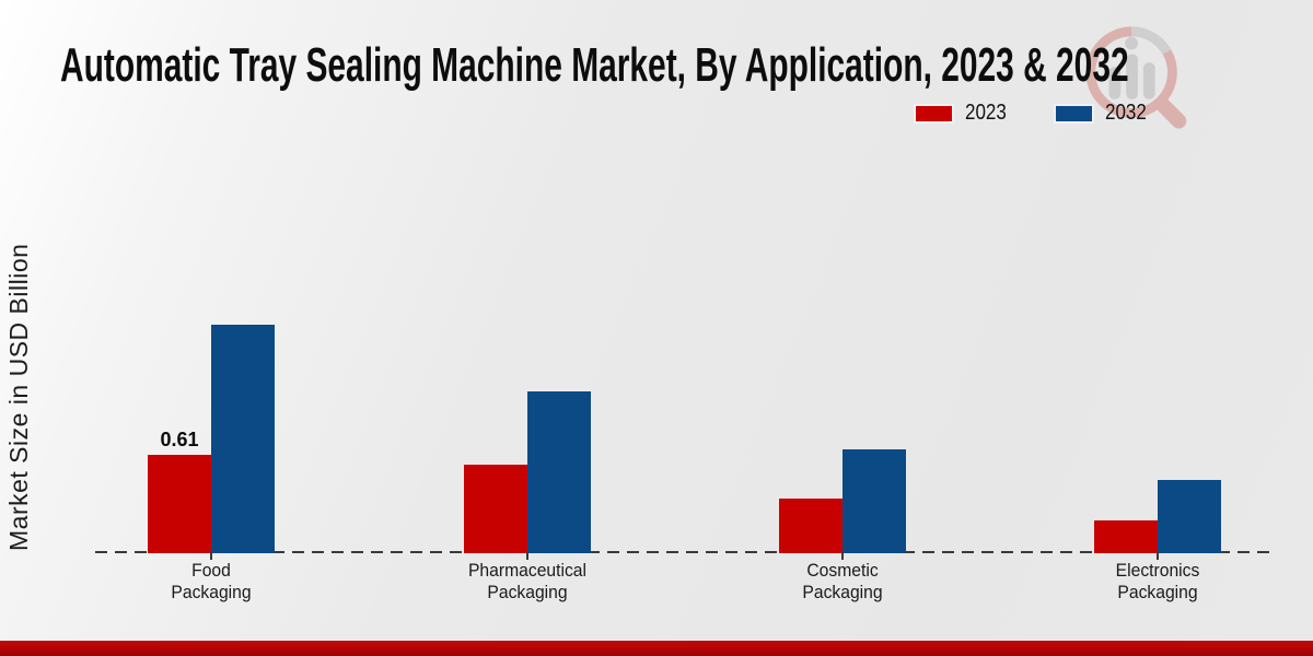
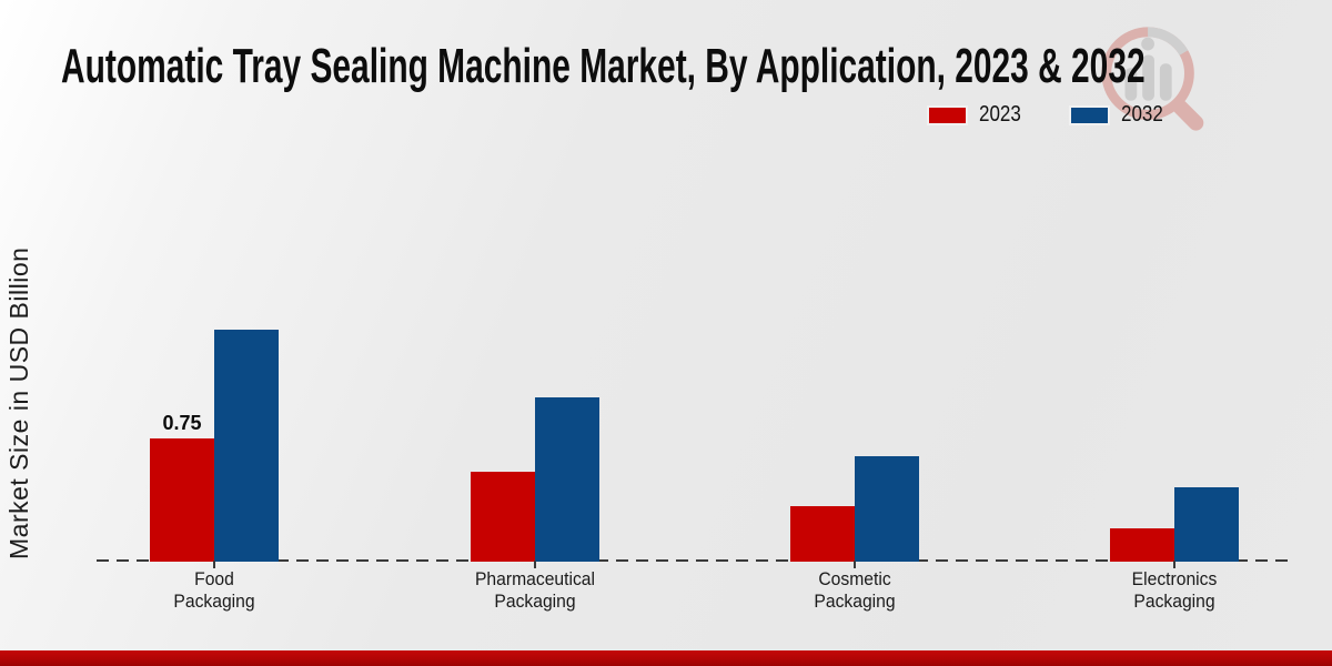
2023/Food Packaging: 0.61 -> 0.75
